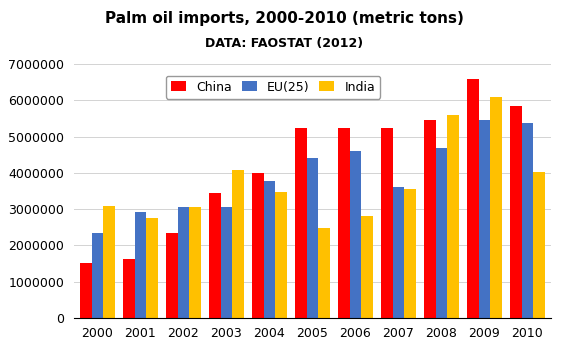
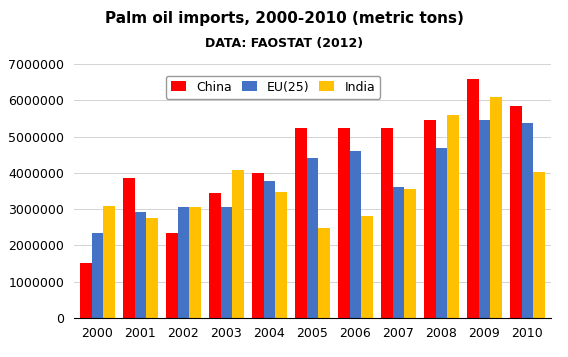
China/2001: 1620000 -> 3850000
